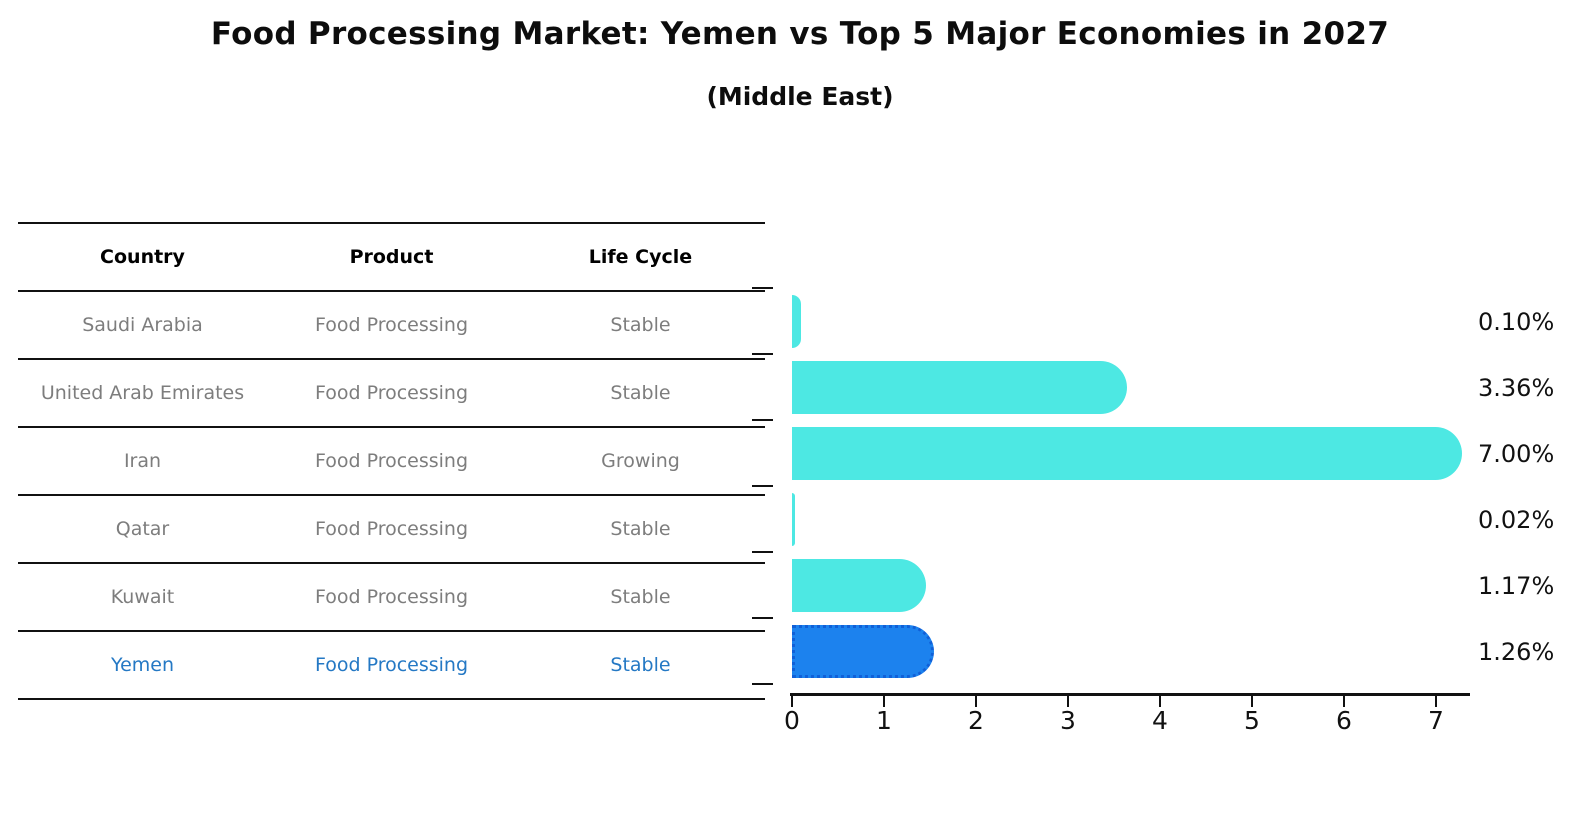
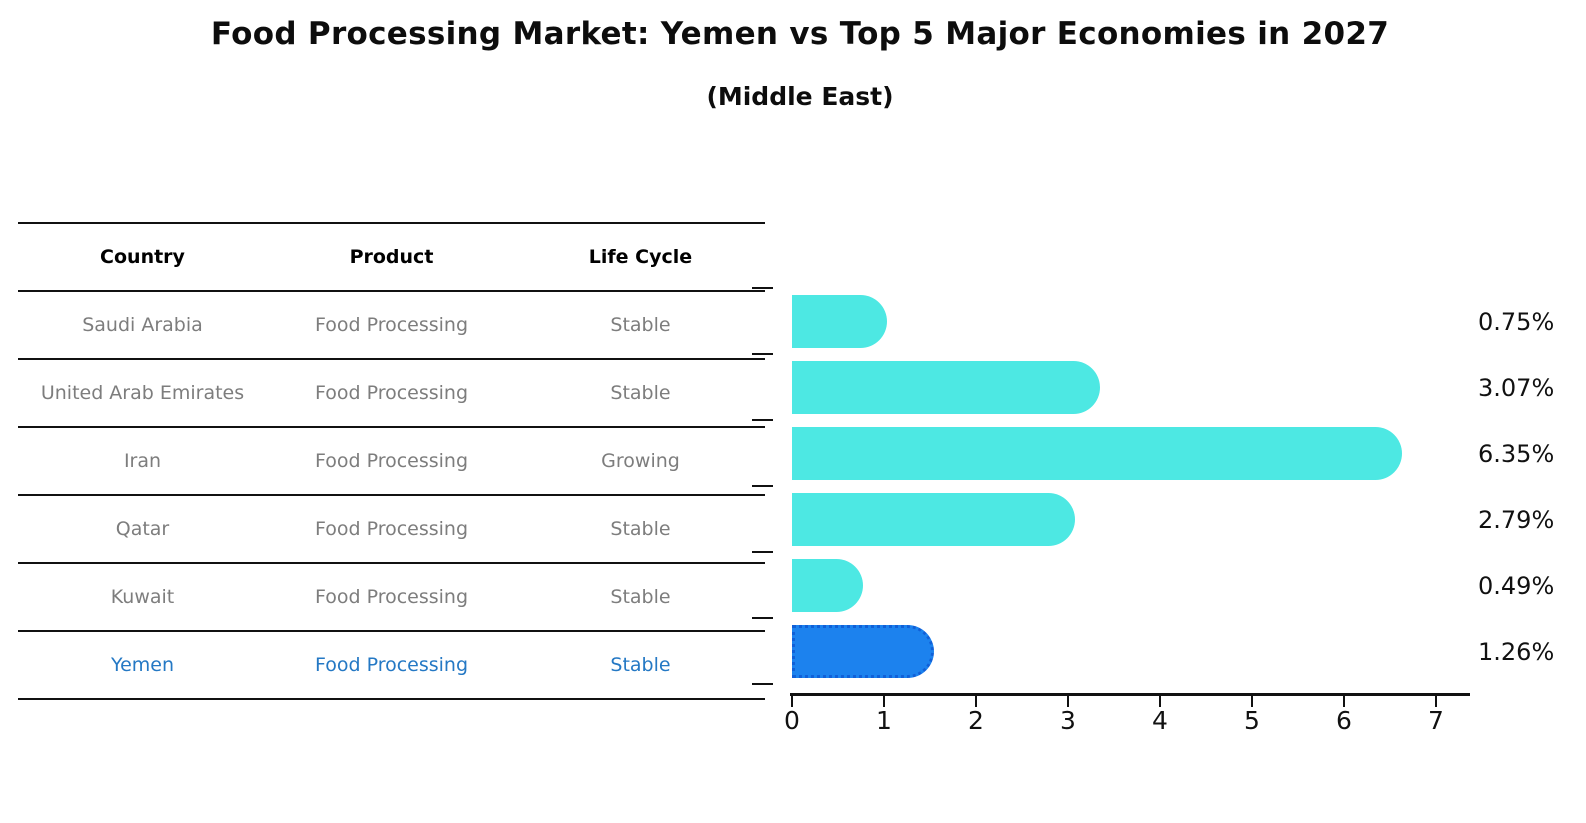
Saudi Arabia: 0.10% -> 0.75%
United Arab Emirates: 3.36% -> 3.07%
Iran: 7.00% -> 6.35%
Qatar: 0.02% -> 2.79%
Kuwait: 1.17% -> 0.49%
